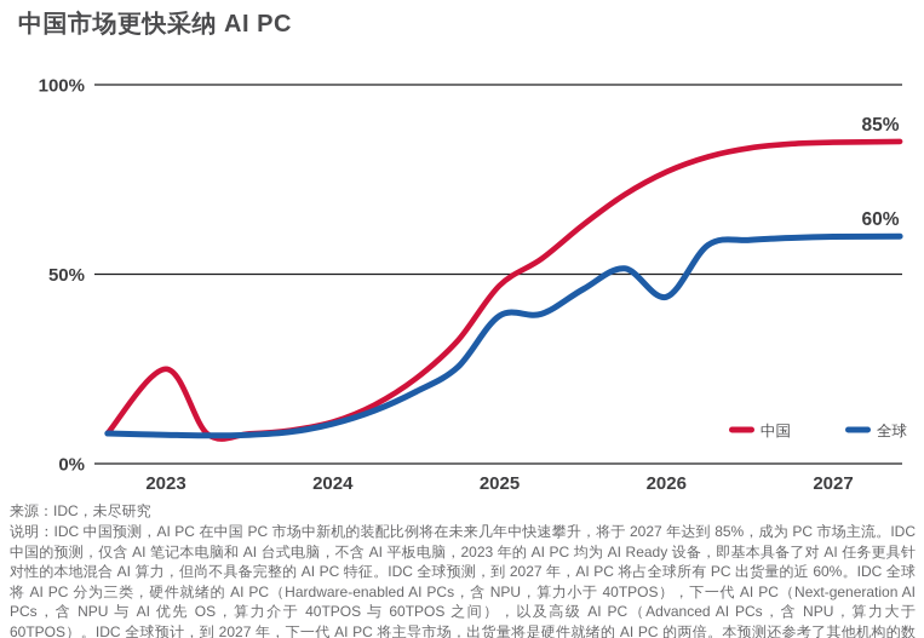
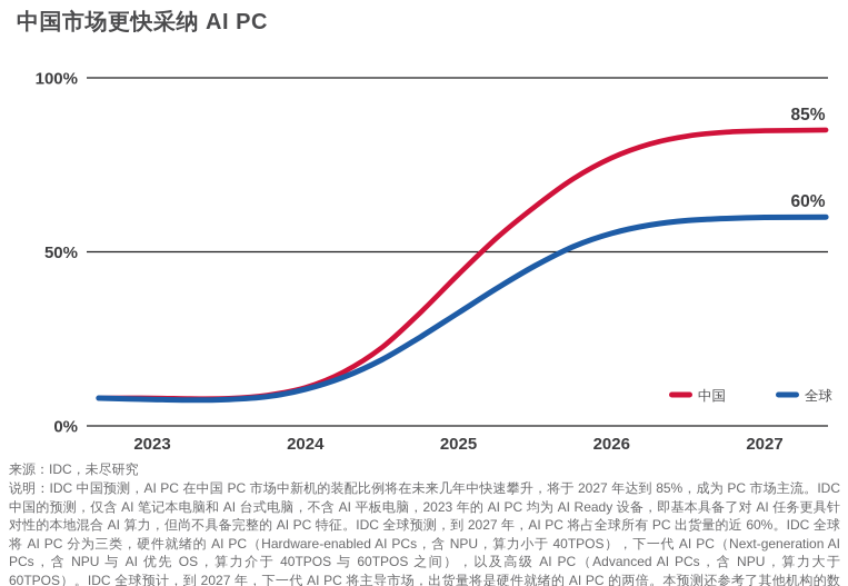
中国/2023: 25% -> 8%
中国/2025: 47% -> 44%
全球/2025: 39% -> 32%
全球/2026: 44% -> 55%
